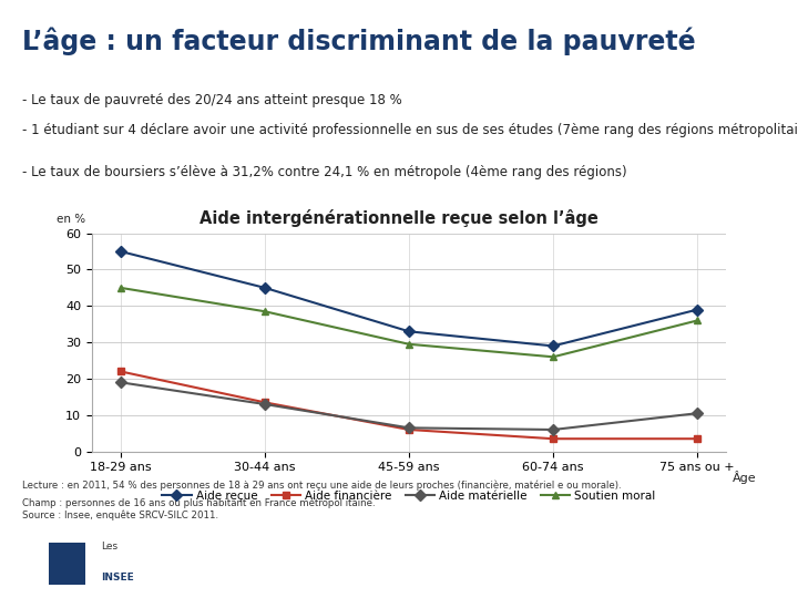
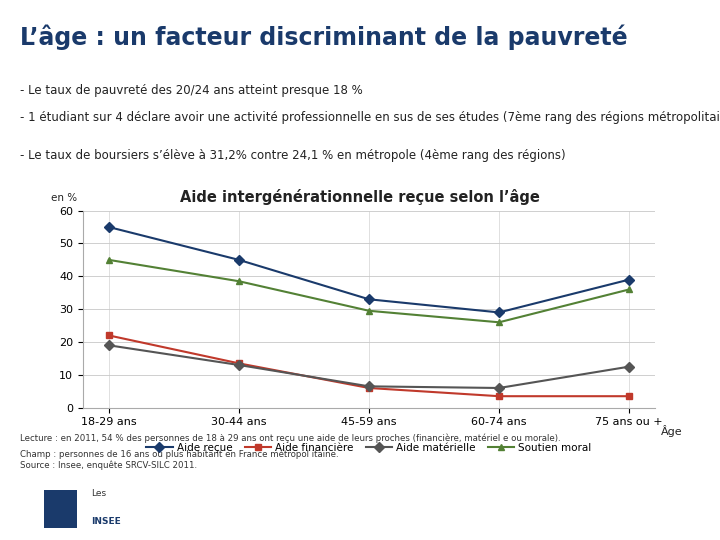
Aide matérielle/75 ans ou +: 10.5 -> 12.5
